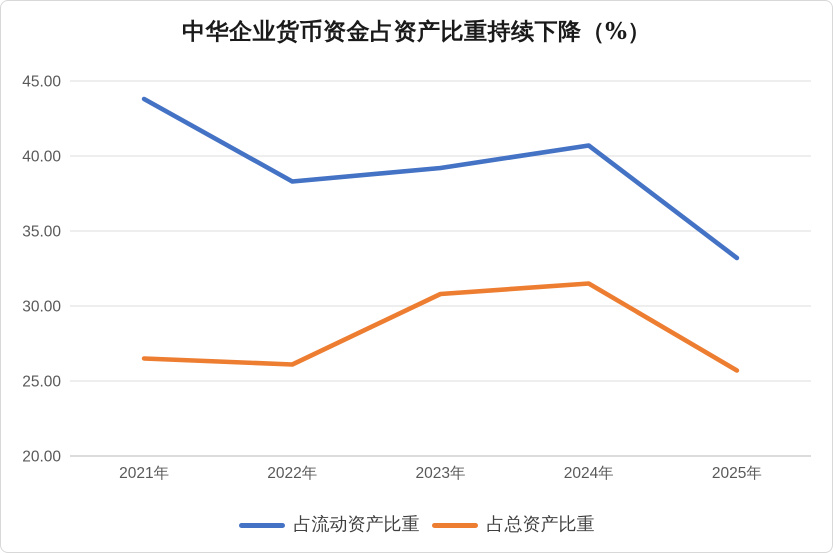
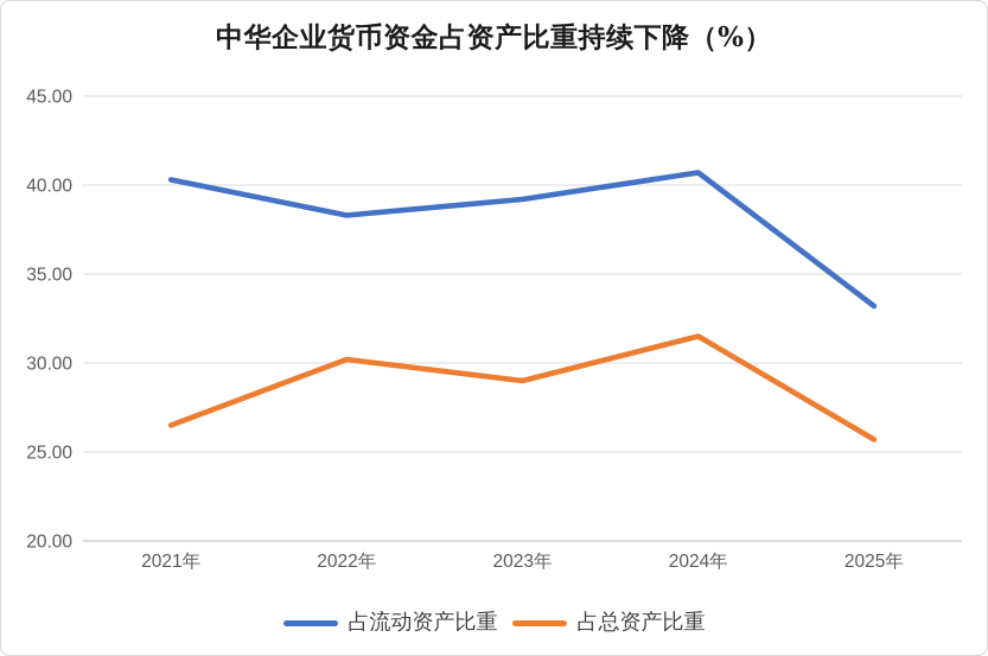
占流动资产比重/2021年: 43.8 -> 40.3
占总资产比重/2022年: 26.1 -> 30.2
占总资产比重/2023年: 30.8 -> 29.0
